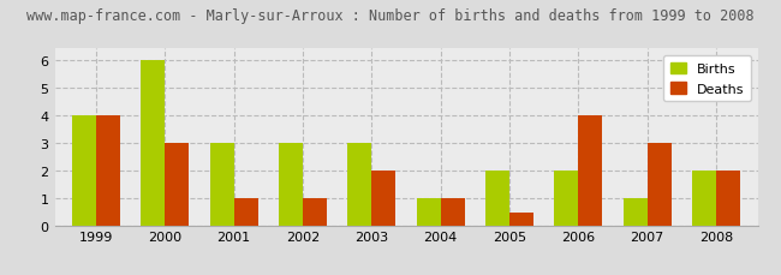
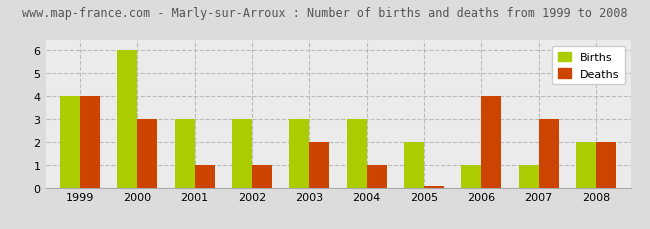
Births/2004: 1 -> 3
Deaths/2005: 0.45 -> 0.05
Births/2006: 2 -> 1
